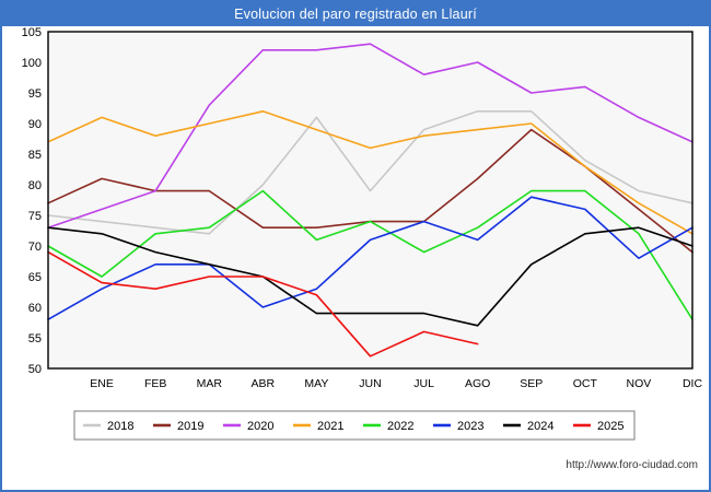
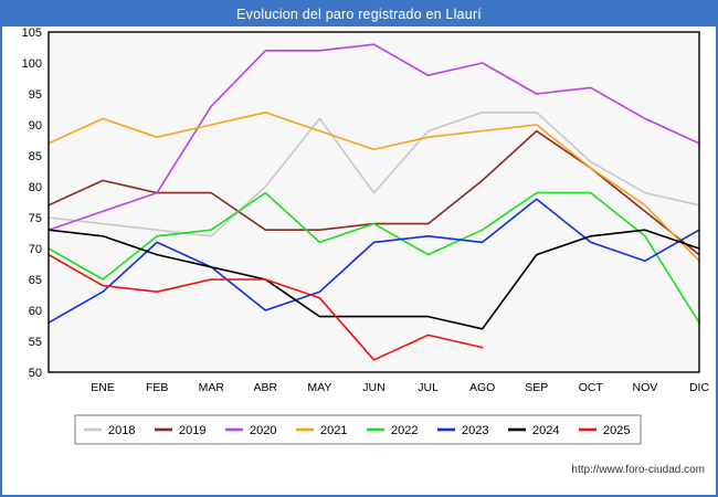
2023/FEB: 67 -> 71
2023/JUL: 74 -> 72
2024/SEP: 67 -> 69
2023/OCT: 76 -> 71
2021/DIC: 72 -> 68
